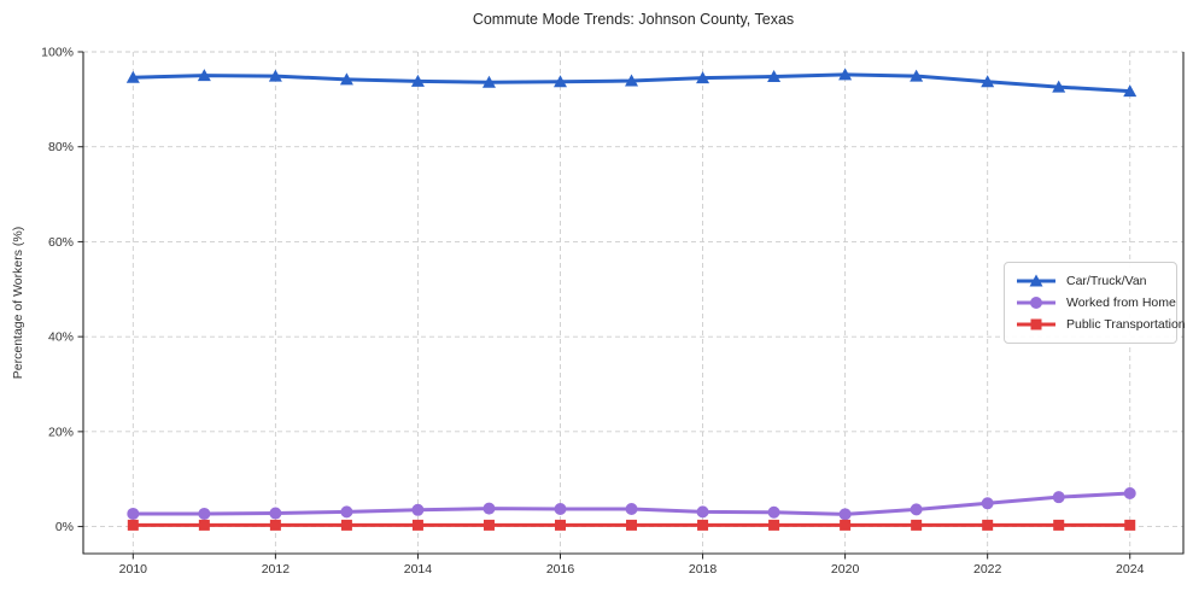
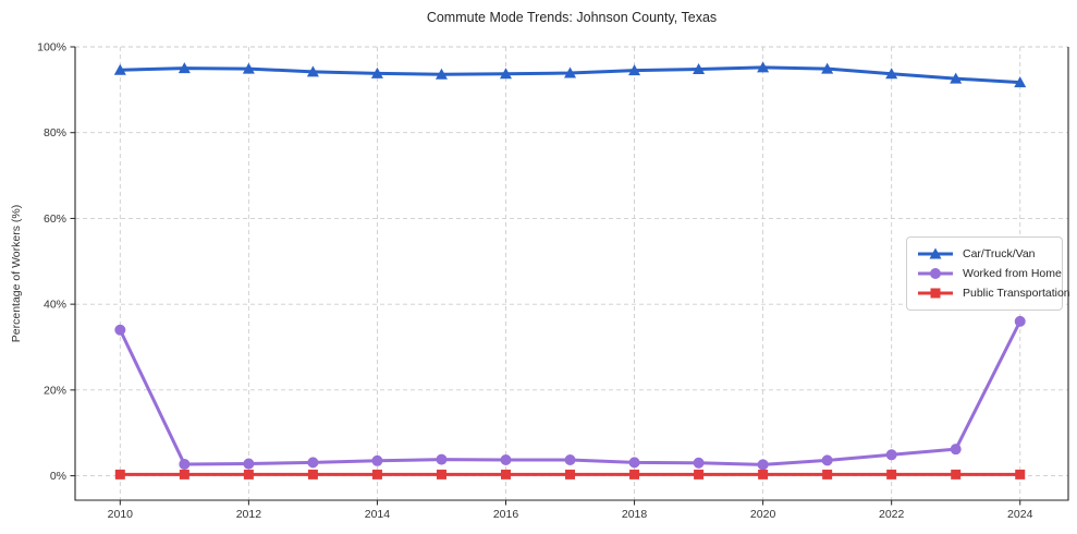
Worked from Home/2010: 3% -> 34%
Worked from Home/2024: 7% -> 36%
